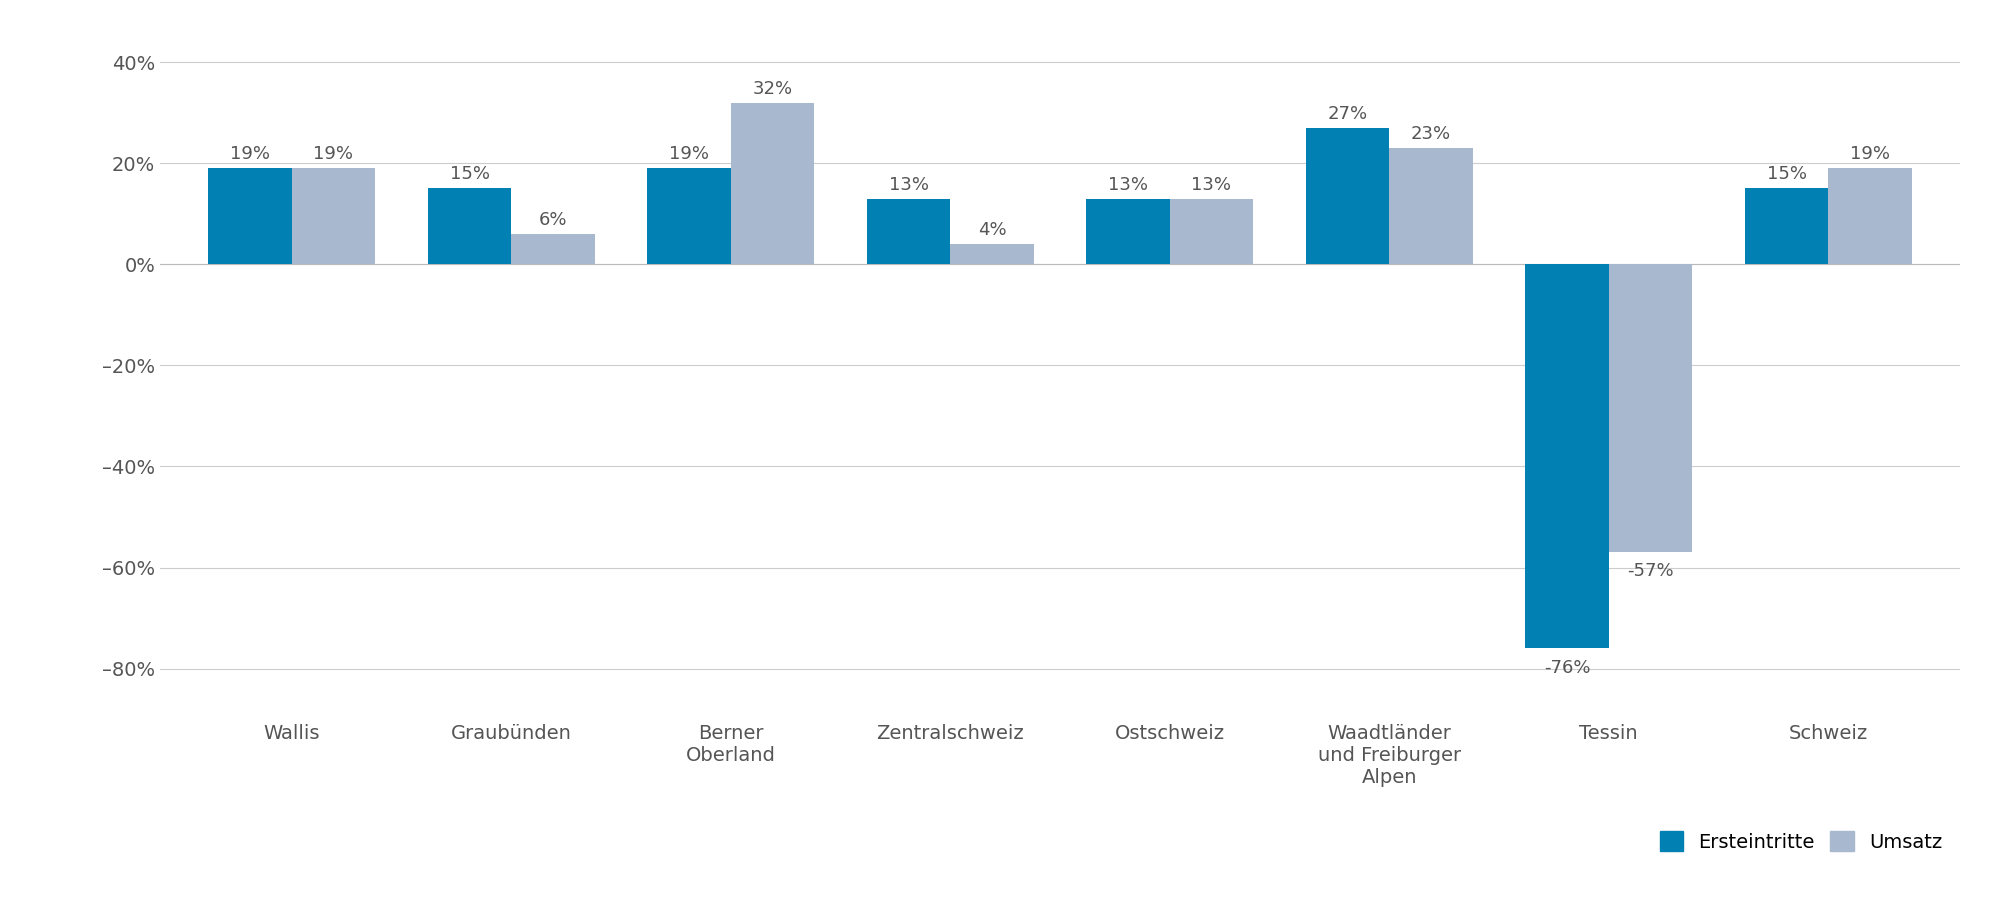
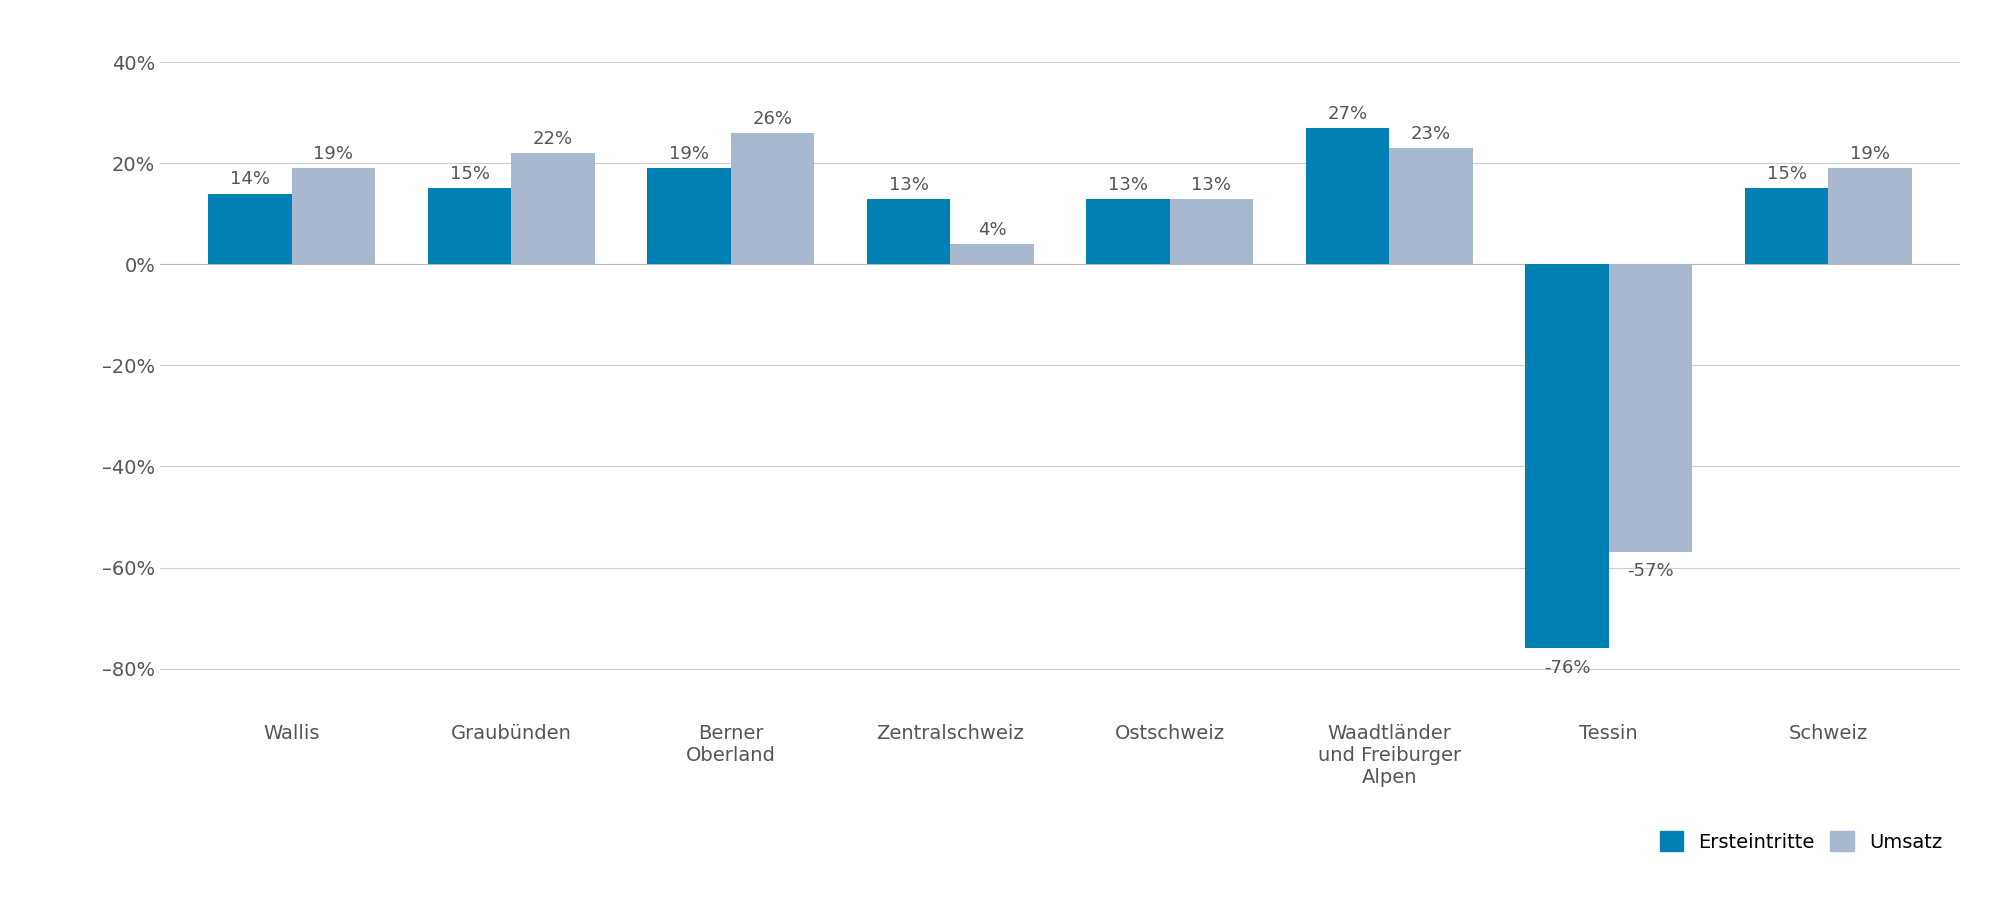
Ersteintritte/Wallis: 19% -> 14%
Umsatz/Graubünden: 6% -> 22%
Umsatz/Berner Oberland: 32% -> 26%
